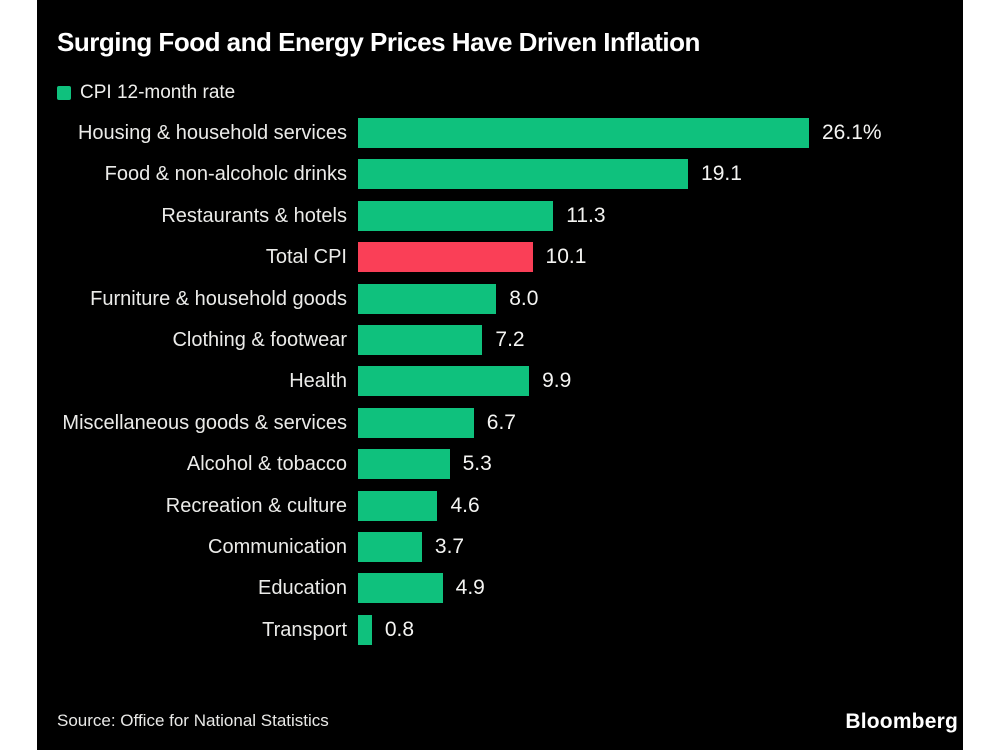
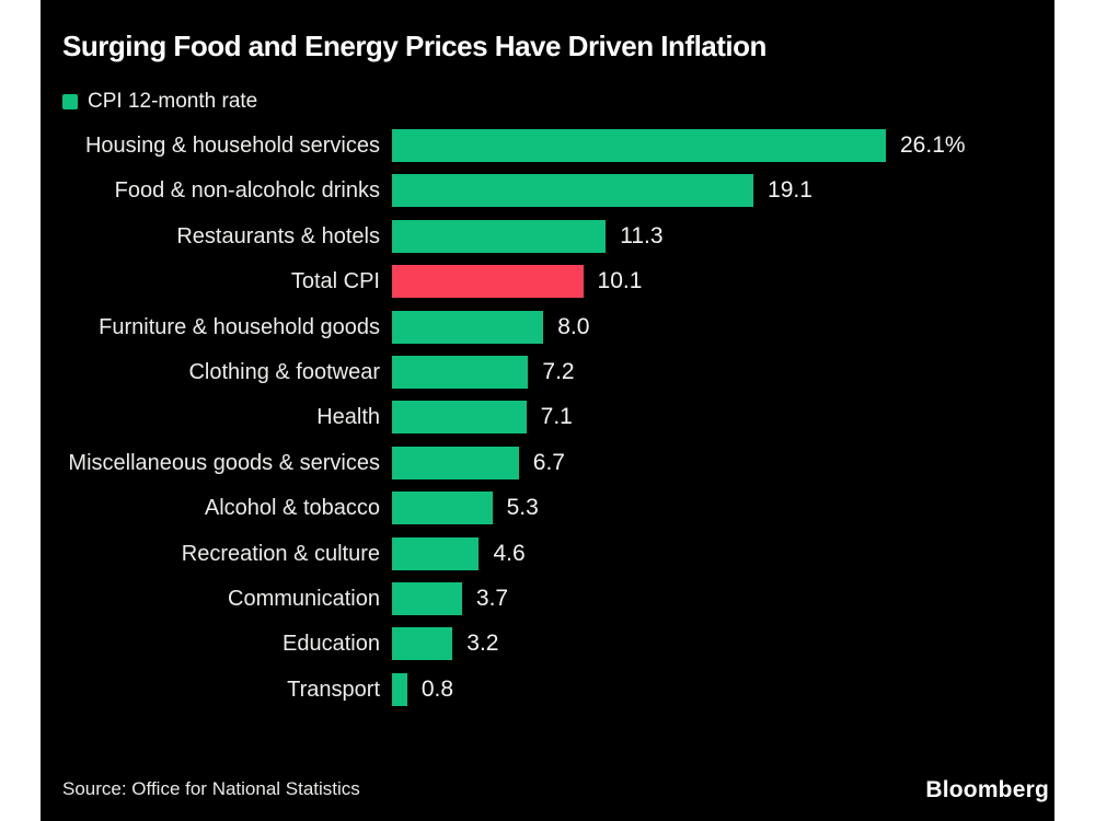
Health: 9.9 -> 7.1
Education: 4.9 -> 3.2
